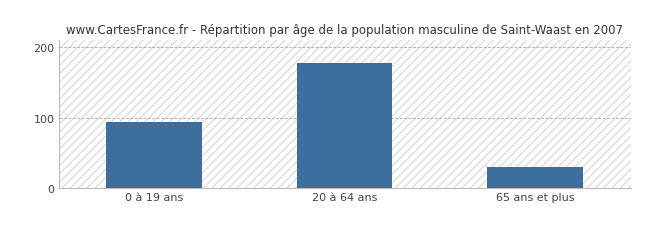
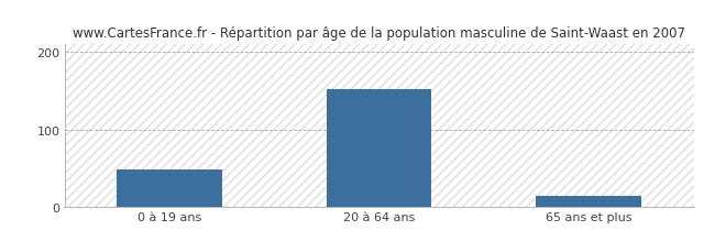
0 à 19 ans: 93 -> 48
20 à 64 ans: 178 -> 152
65 ans et plus: 30 -> 14
